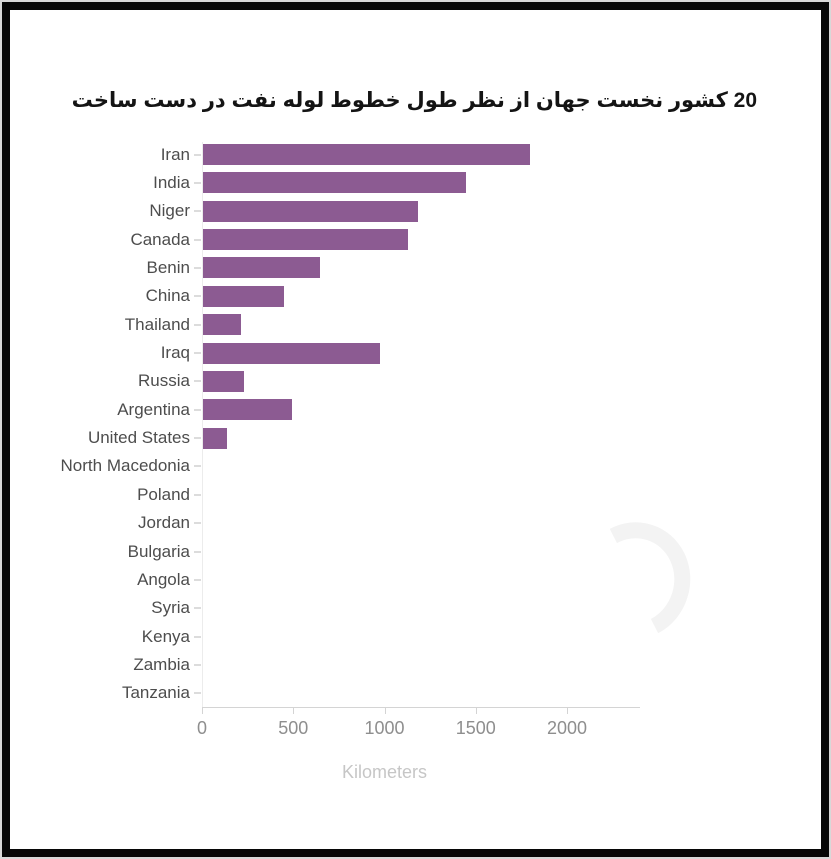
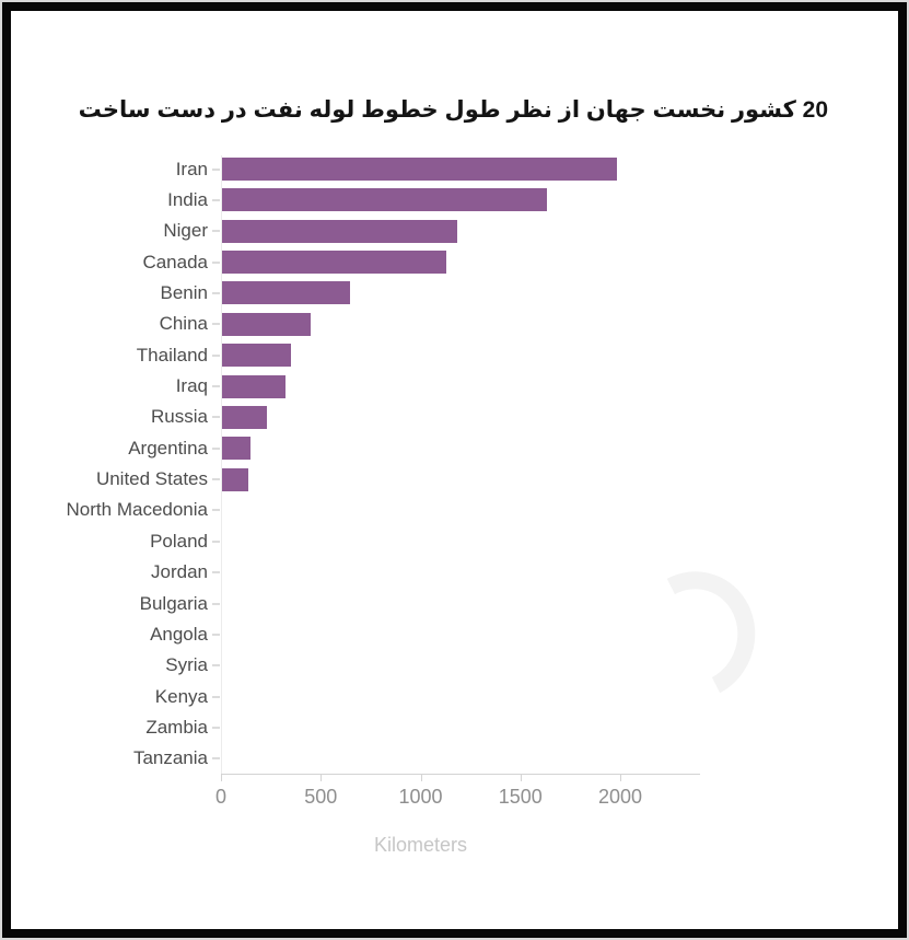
Iran: 1790 -> 1980
India: 1440 -> 1630
Thailand: 210 -> 340
Iraq: 970 -> 320
Argentina: 490 -> 140
